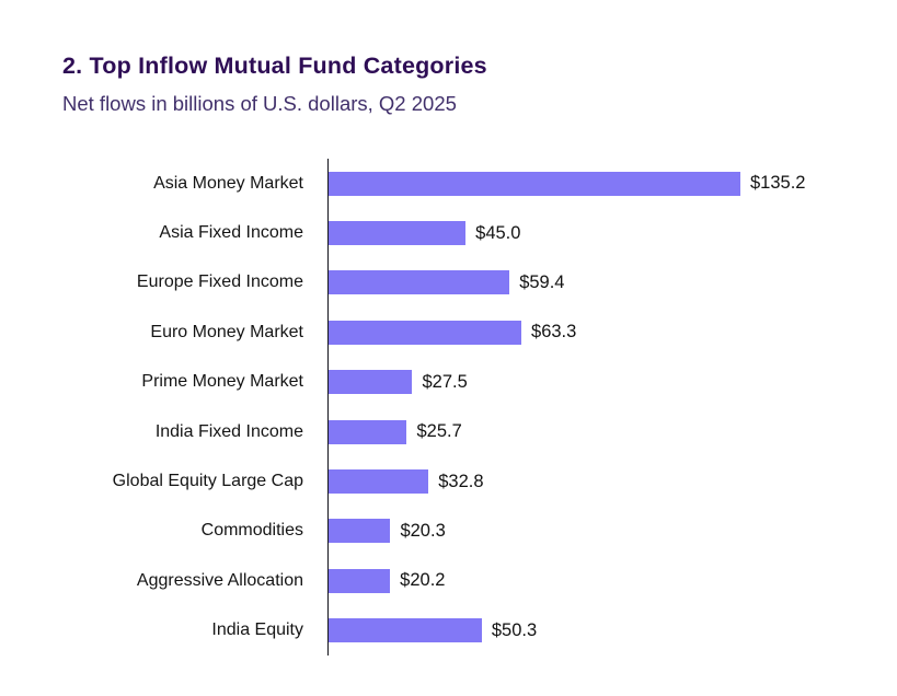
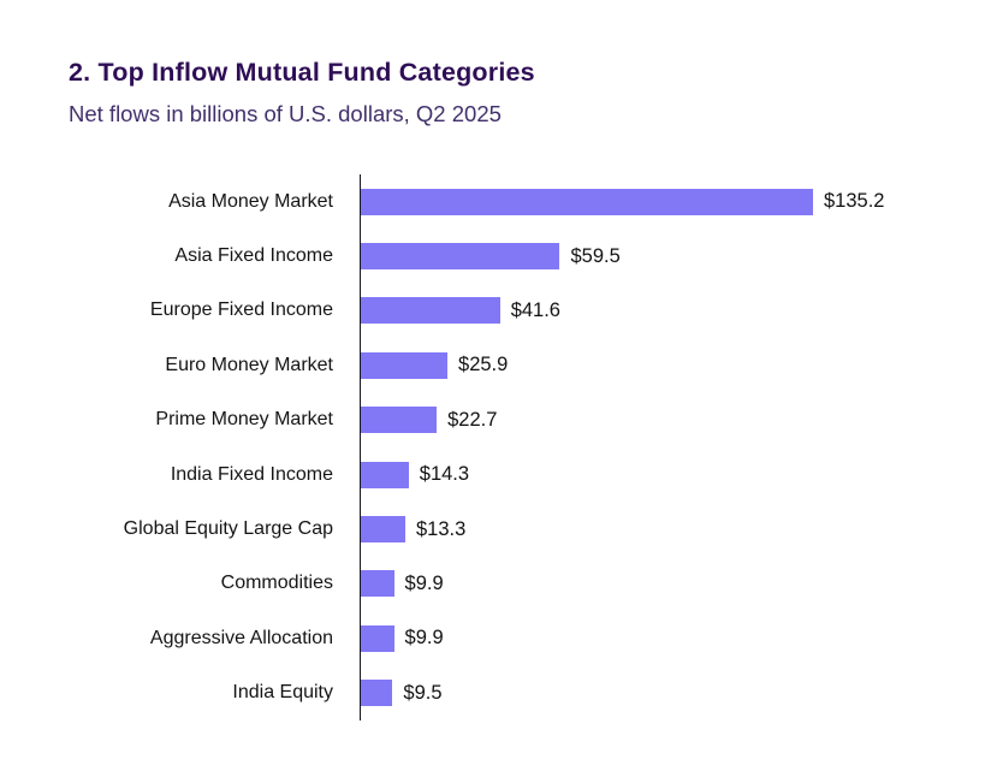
Asia Fixed Income: $45.0 -> $59.5
Europe Fixed Income: $59.4 -> $41.6
Euro Money Market: $63.3 -> $25.9
Prime Money Market: $27.5 -> $22.7
India Fixed Income: $25.7 -> $14.3
Global Equity Large Cap: $32.8 -> $13.3
Commodities: $20.3 -> $9.9
Aggressive Allocation: $20.2 -> $9.9
India Equity: $50.3 -> $9.5
